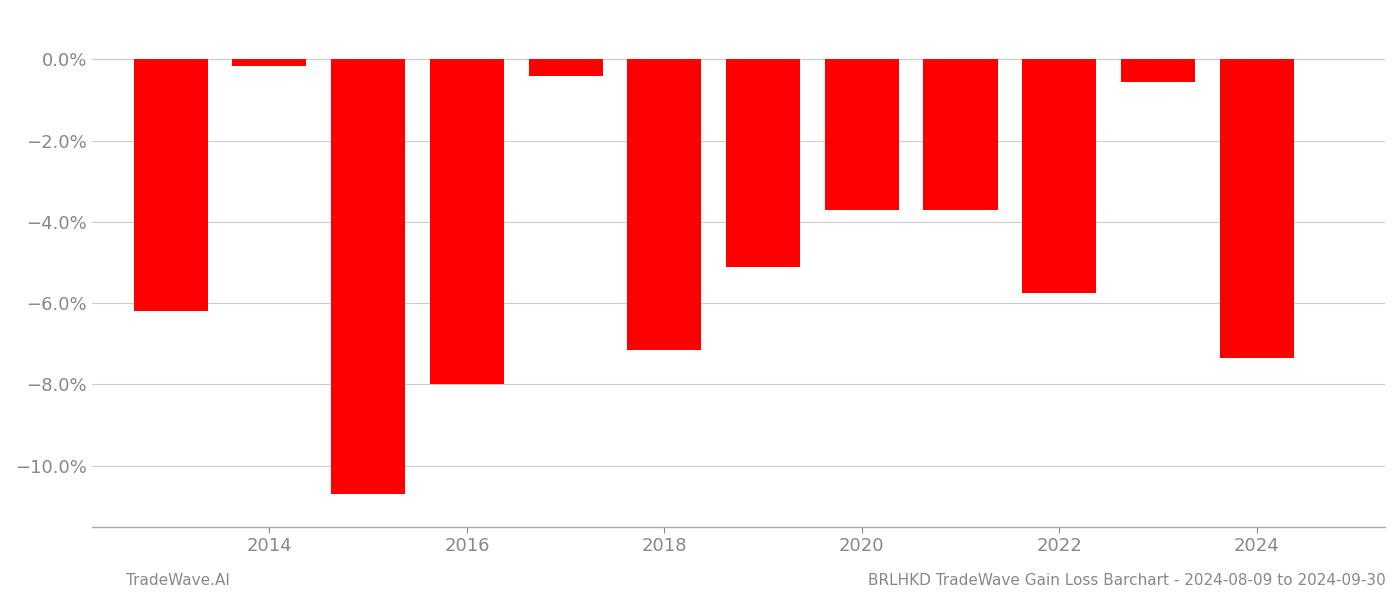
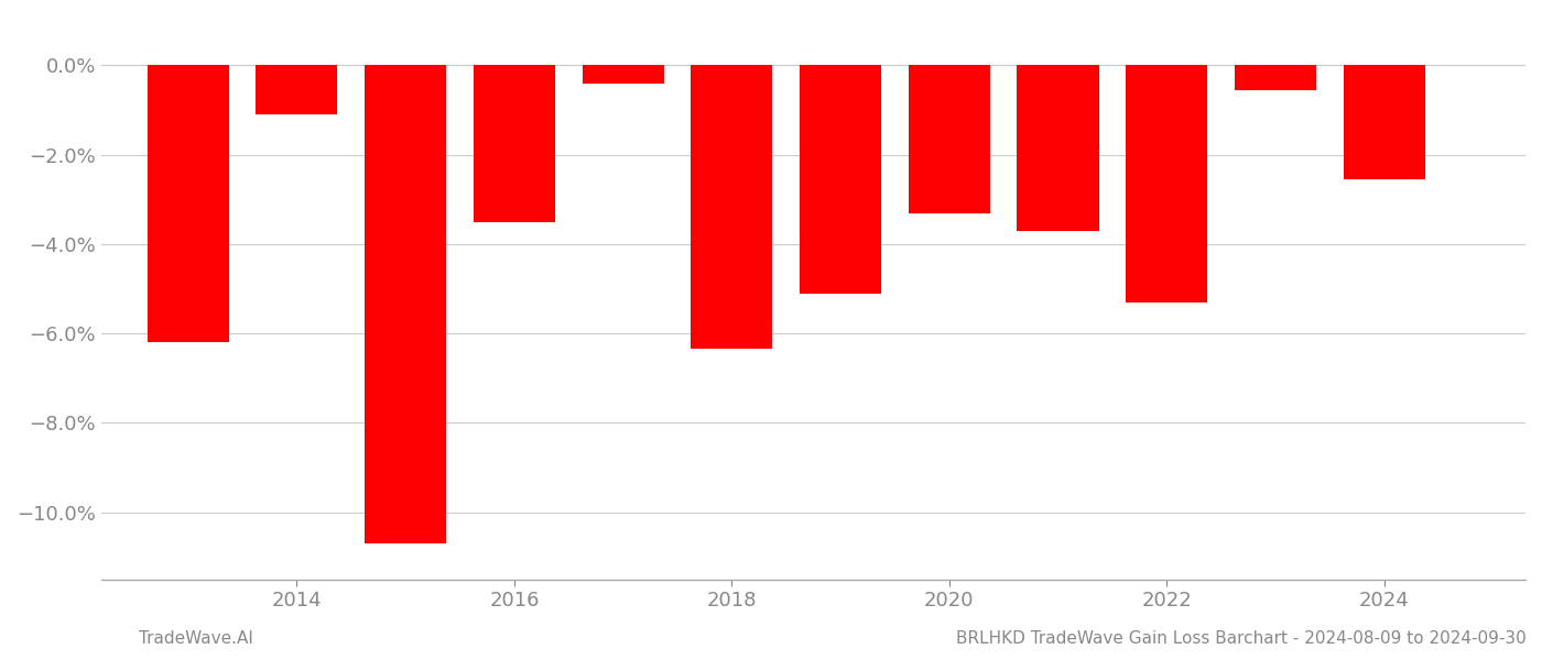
2014: -0.15% -> -1.10%
2016: -8.00% -> -3.50%
2018: -7.15% -> -6.35%
2020: -3.70% -> -3.30%
2022: -5.75% -> -5.30%
2024: -7.35% -> -2.55%
